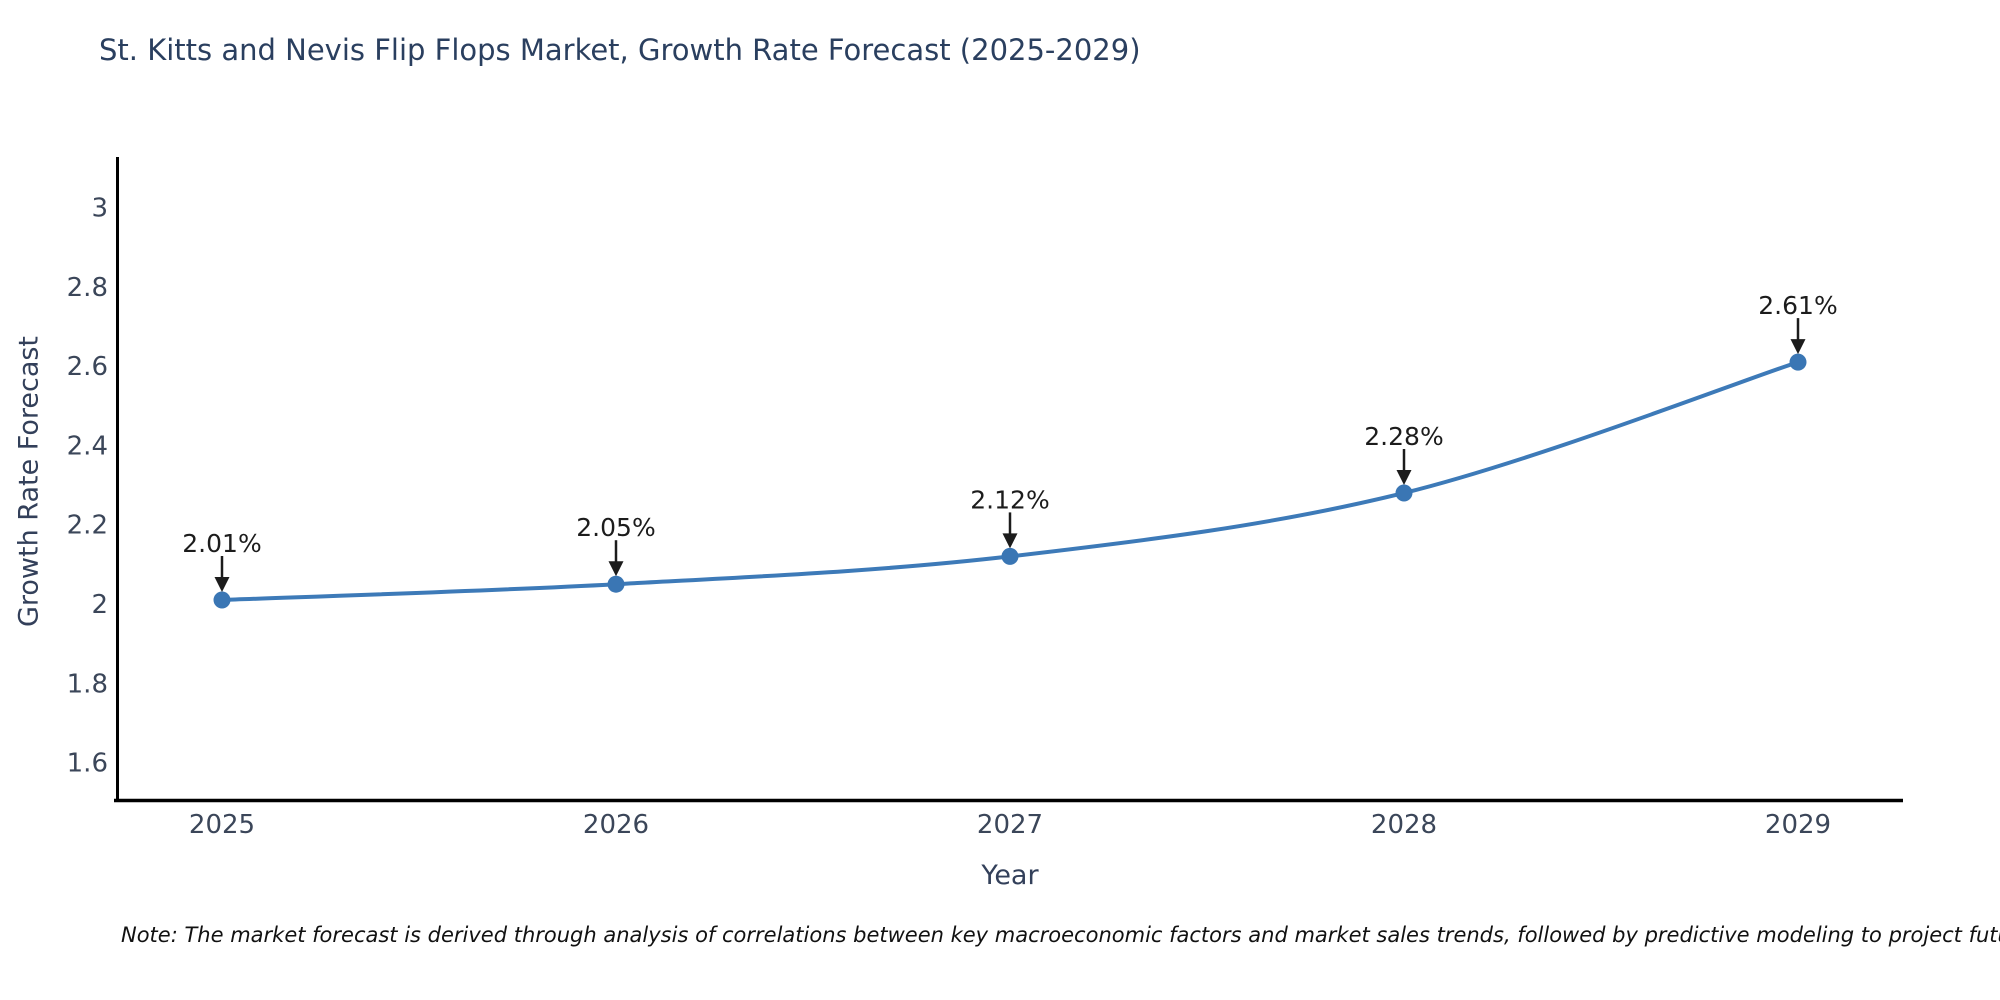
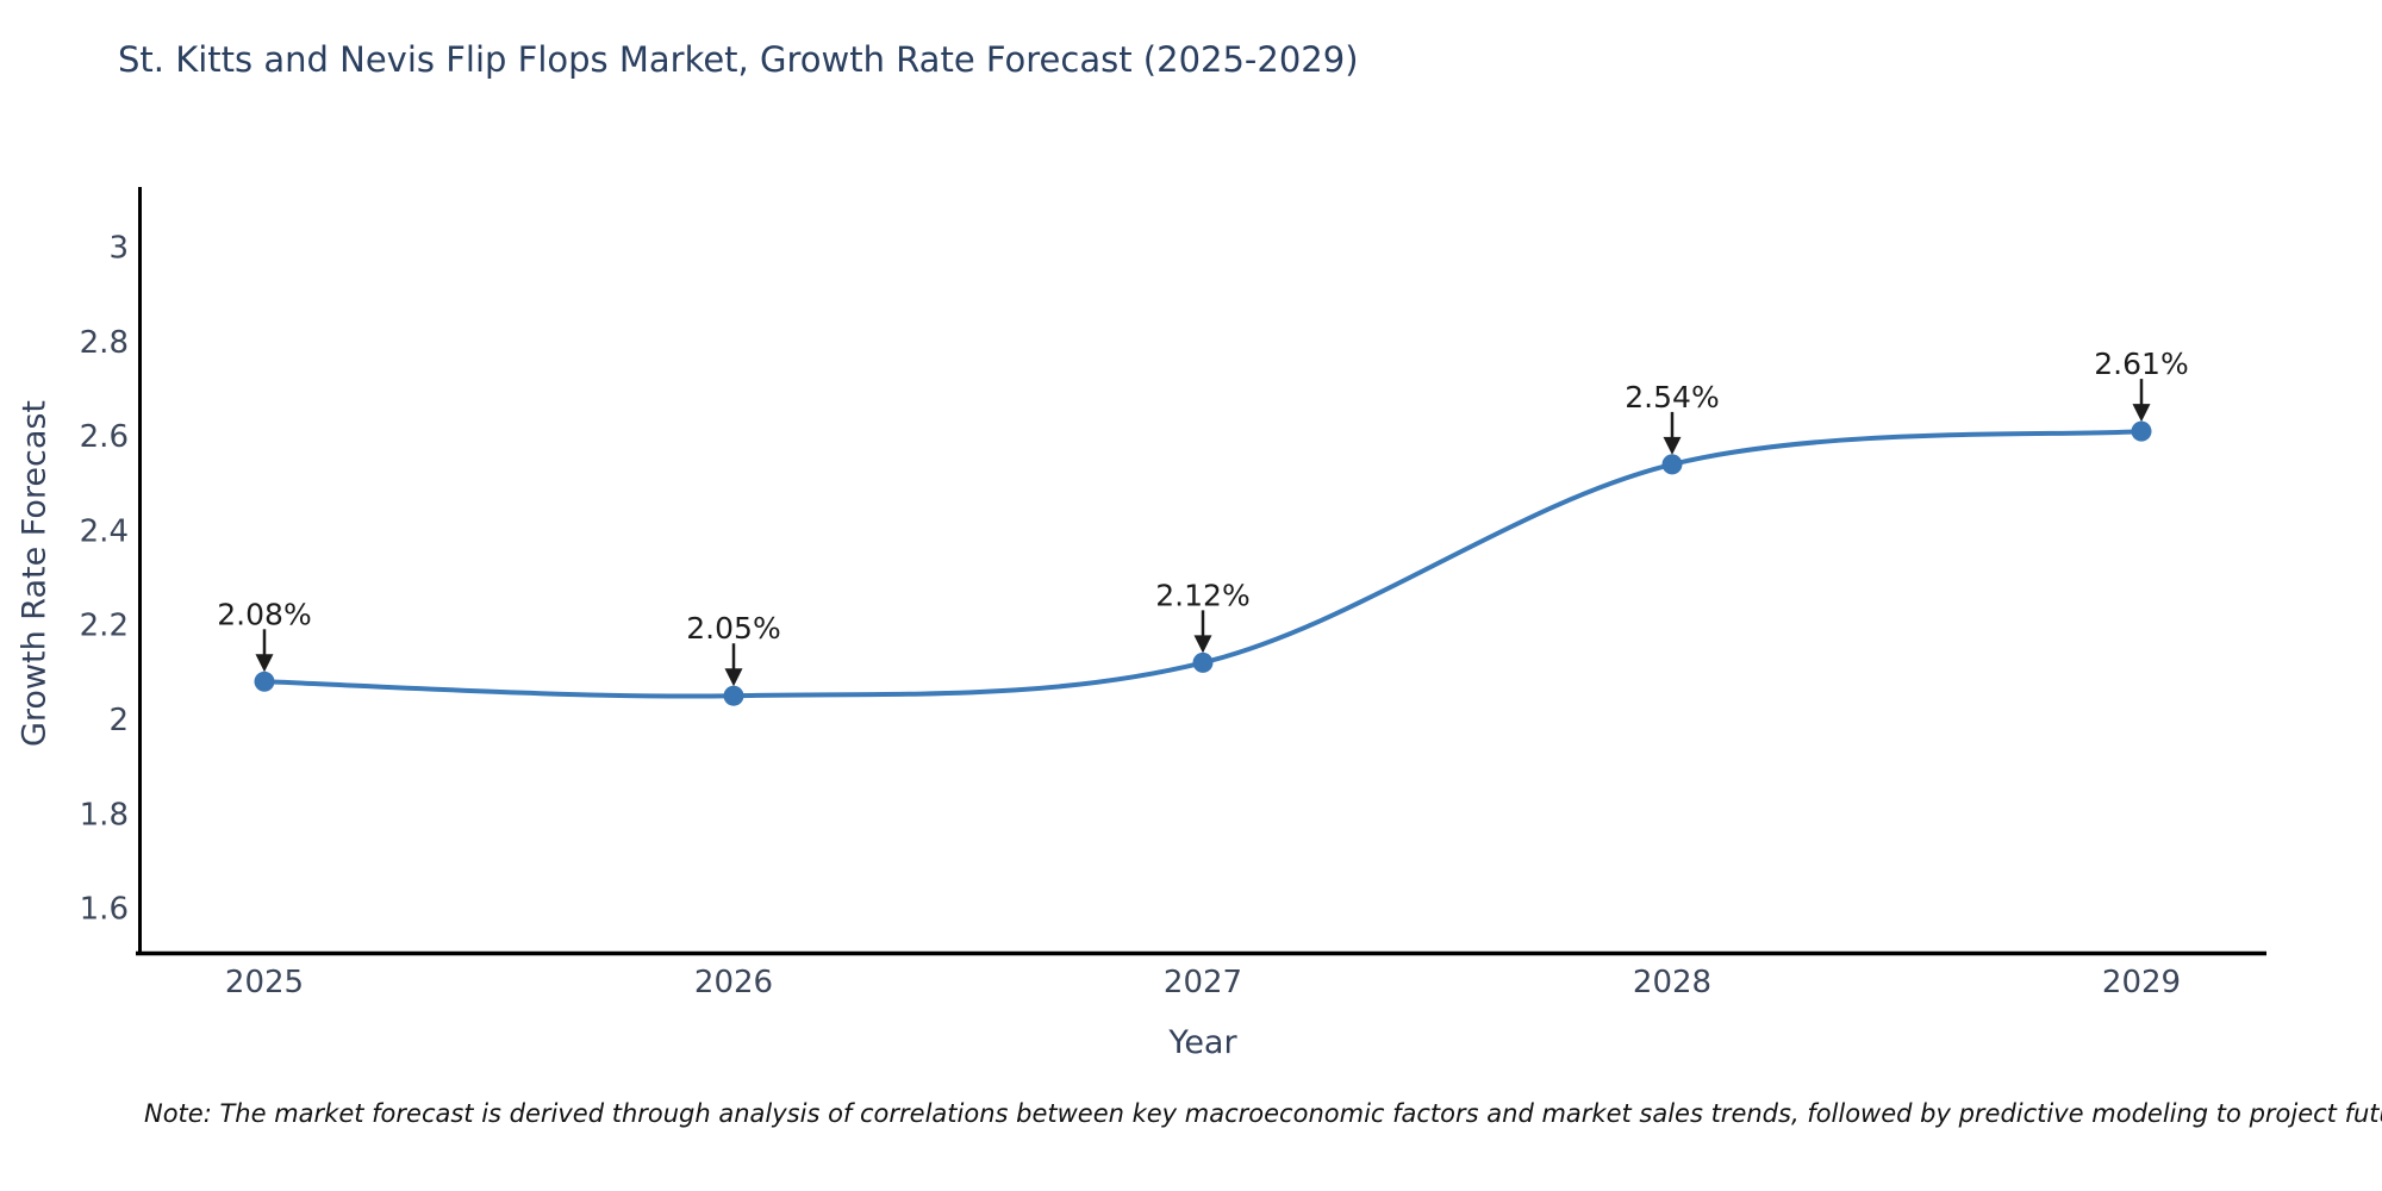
2025: 2.01% -> 2.08%
2028: 2.28% -> 2.54%
